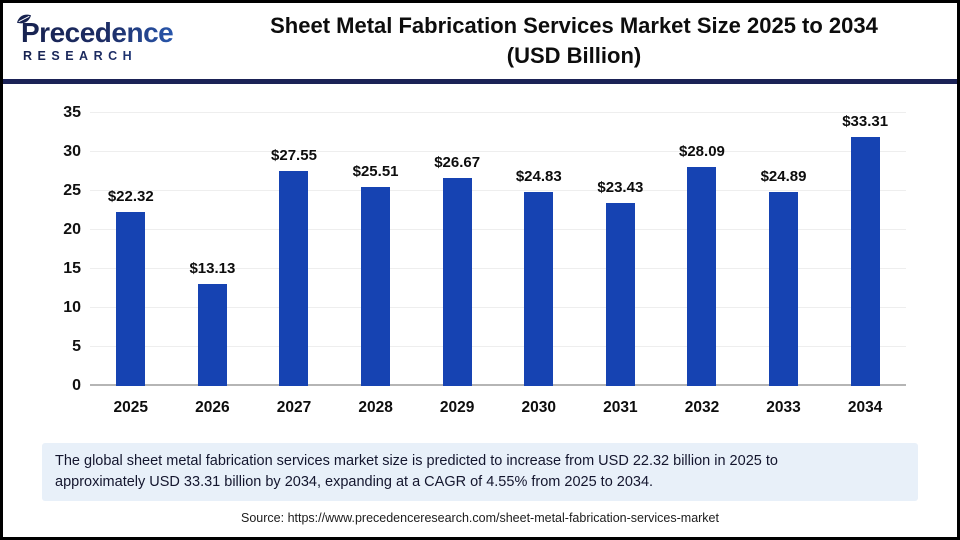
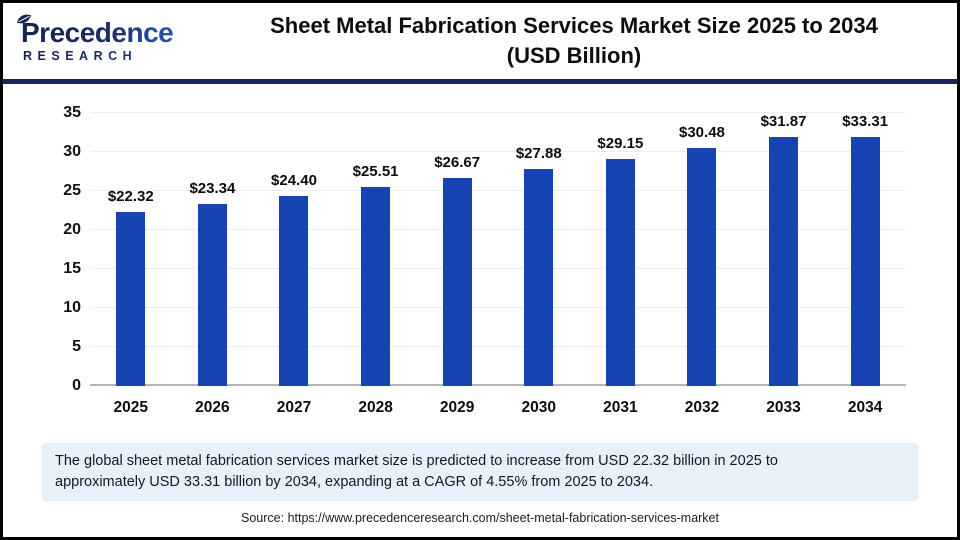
2026: $13.13 -> $23.34
2027: $27.55 -> $24.40
2030: $24.83 -> $27.88
2031: $23.43 -> $29.15
2032: $28.09 -> $30.48
2033: $24.89 -> $31.87
